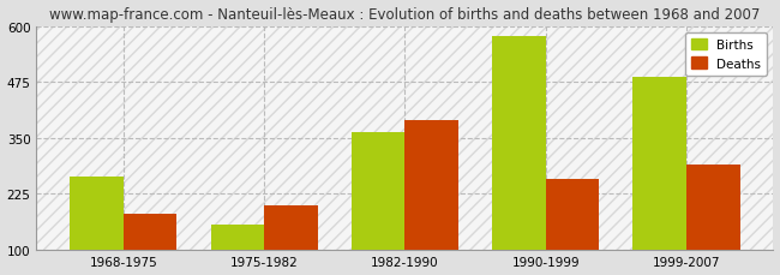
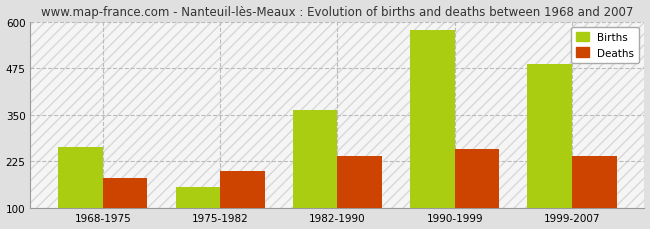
Deaths/1982-1990: 390 -> 240
Deaths/1999-2007: 290 -> 240
